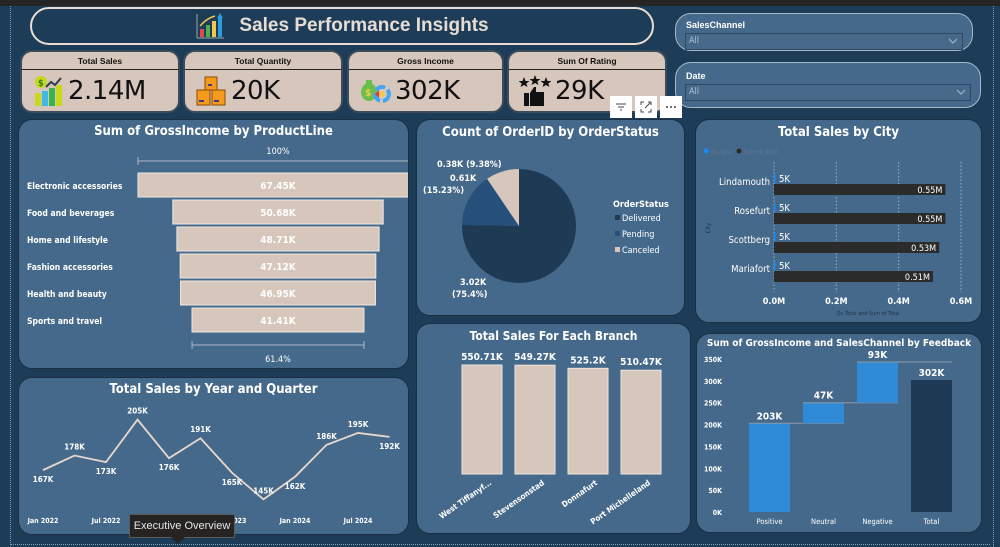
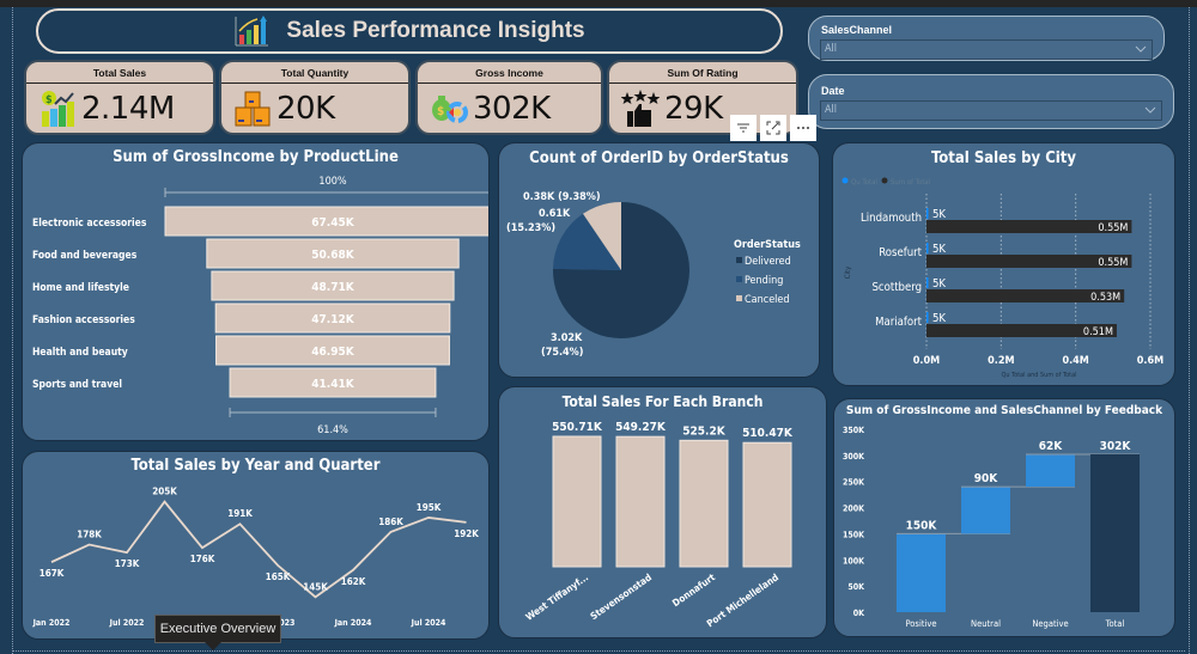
Sum of GrossIncome and SalesChannel by Feedback/Positive: 203K -> 150K
Sum of GrossIncome and SalesChannel by Feedback/Neutral: 47K -> 90K
Sum of GrossIncome and SalesChannel by Feedback/Negative: 93K -> 62K
